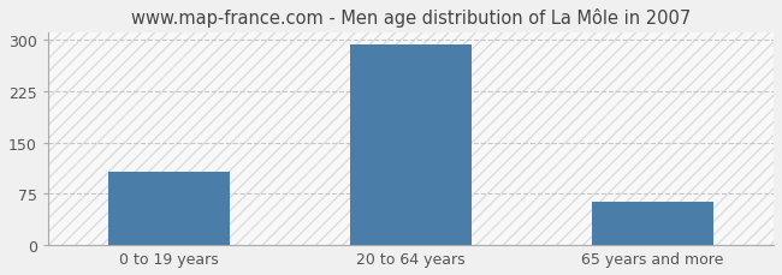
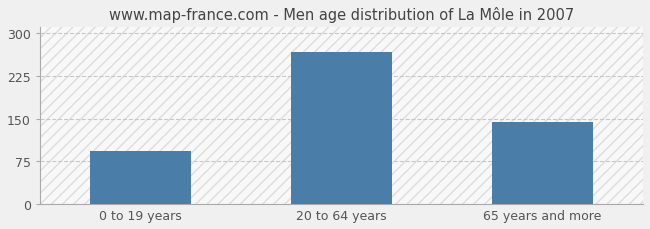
0 to 19 years: 107 -> 94
20 to 64 years: 293 -> 266
65 years and more: 63 -> 144
